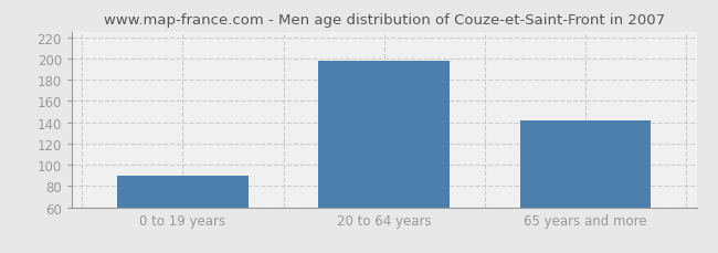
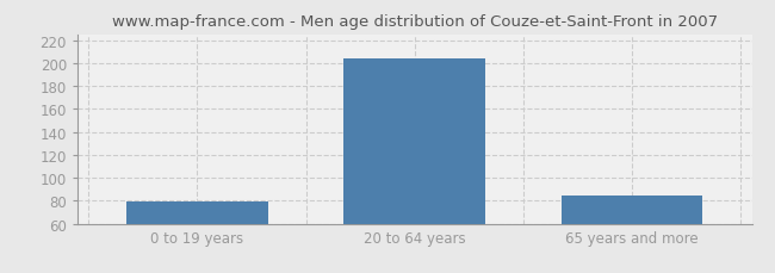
0 to 19 years: 90 -> 79
20 to 64 years: 198 -> 204
65 years and more: 142 -> 85
